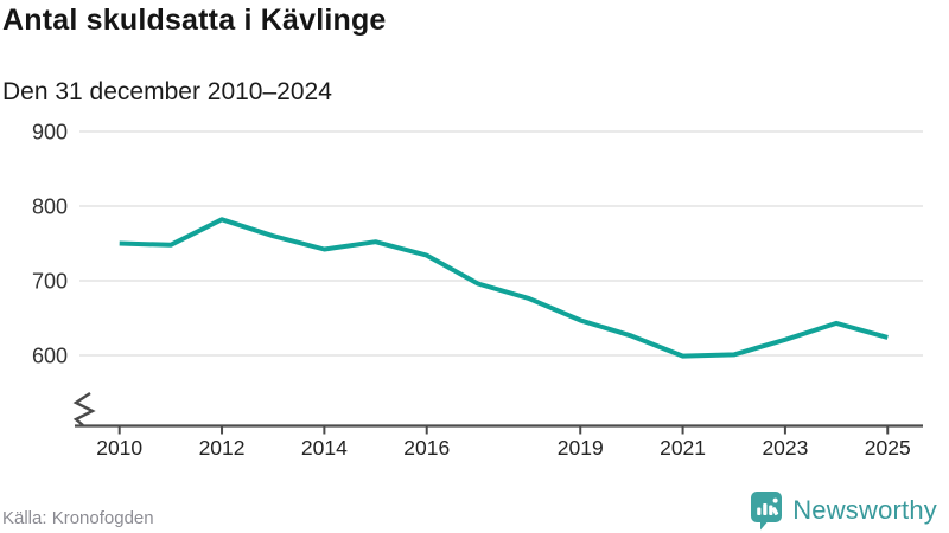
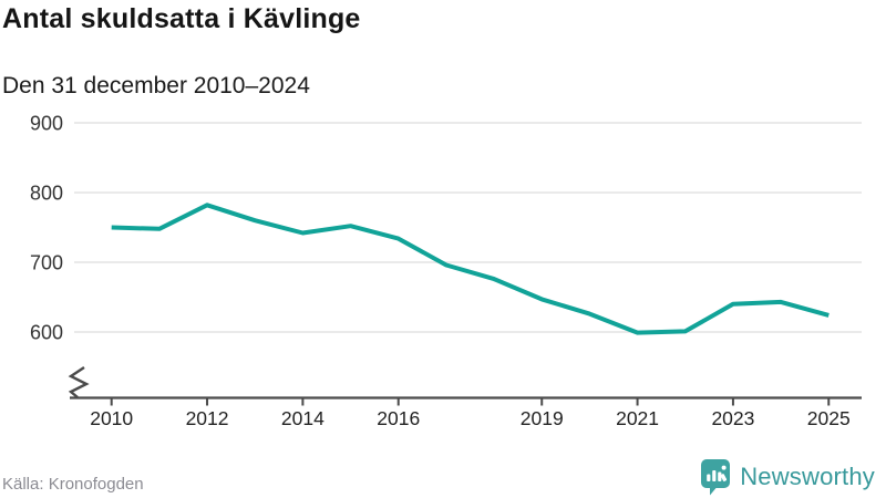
2023: 620 -> 640
